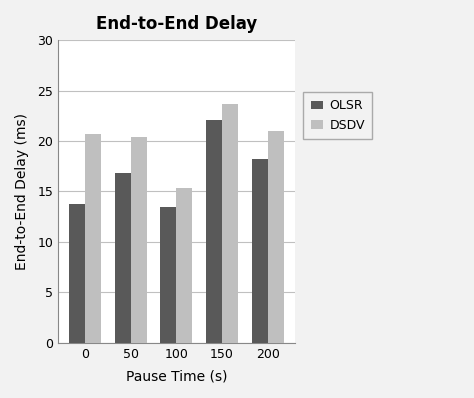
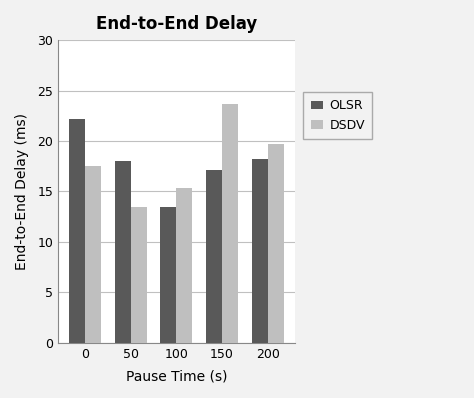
OLSR/0: 13.8 -> 22.2
DSDV/0: 20.7 -> 17.5
OLSR/50: 16.8 -> 18.0
DSDV/50: 20.4 -> 13.5
OLSR/150: 22.1 -> 17.1
DSDV/200: 21.0 -> 19.7
